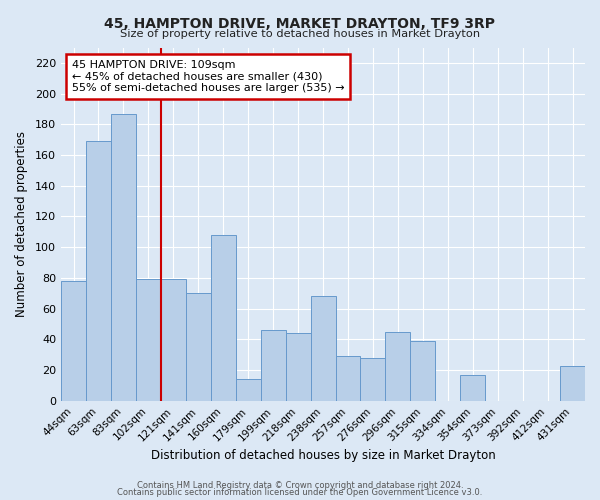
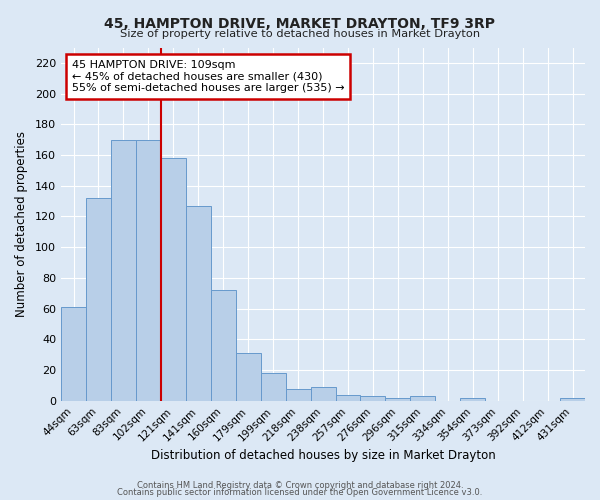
44sqm: 78 -> 61
63sqm: 169 -> 132
83sqm: 187 -> 170
102sqm: 79 -> 170
121sqm: 79 -> 158
141sqm: 70 -> 127
160sqm: 108 -> 72
179sqm: 14 -> 31
199sqm: 46 -> 18
218sqm: 44 -> 8
238sqm: 68 -> 9
257sqm: 29 -> 4
276sqm: 28 -> 3
296sqm: 45 -> 2
315sqm: 39 -> 3
354sqm: 17 -> 2
431sqm: 23 -> 2
